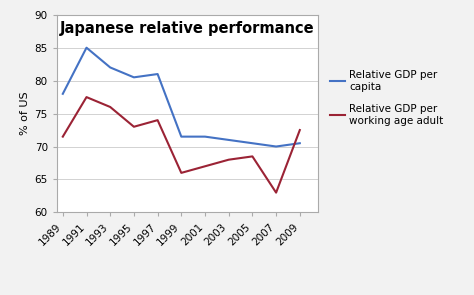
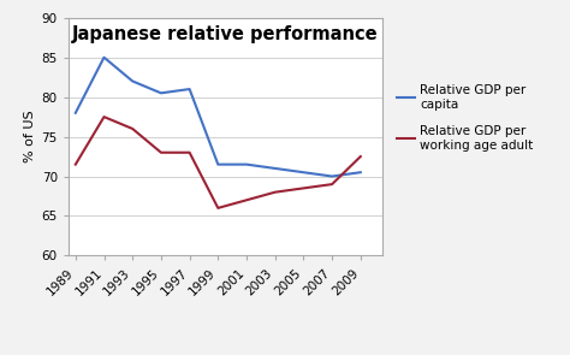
Relative GDP per working age adult/1997: 74.0 -> 73.0
Relative GDP per working age adult/2007: 63.0 -> 69.0
